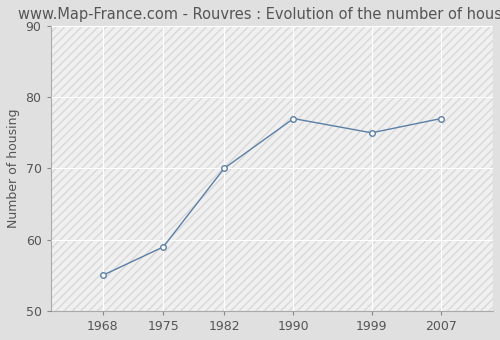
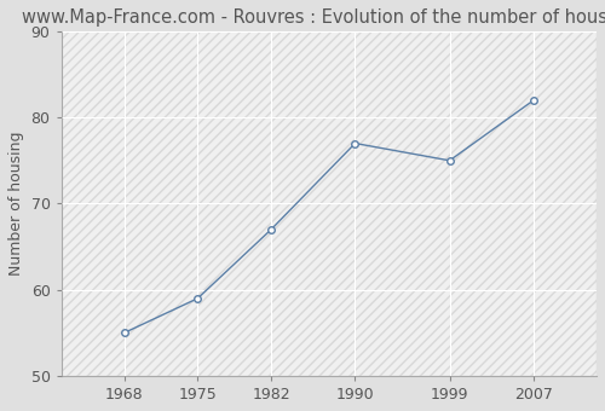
1982: 70 -> 67
2007: 77 -> 82
